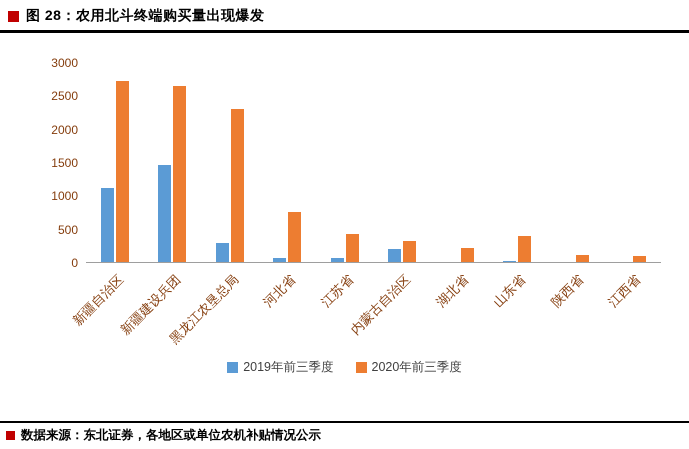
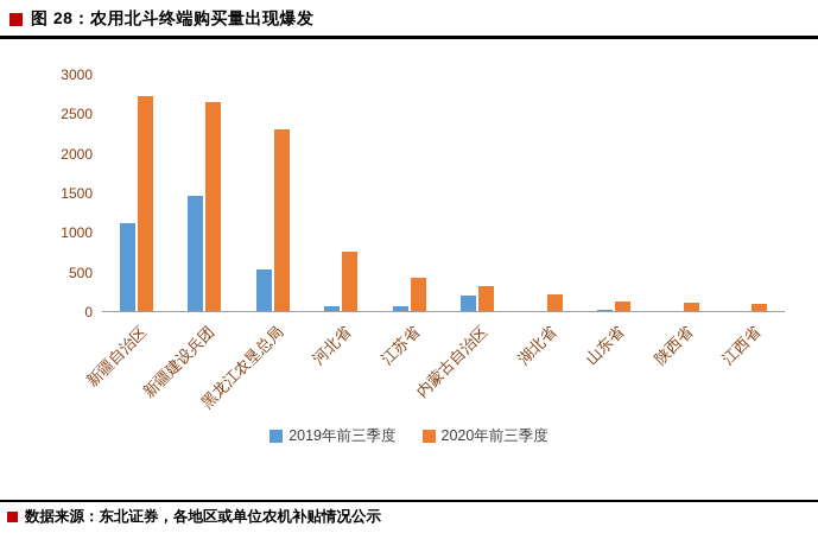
2019年前三季度/黑龙江农垦总局: 300 -> 500
2020年前三季度/山东省: 400 -> 100
